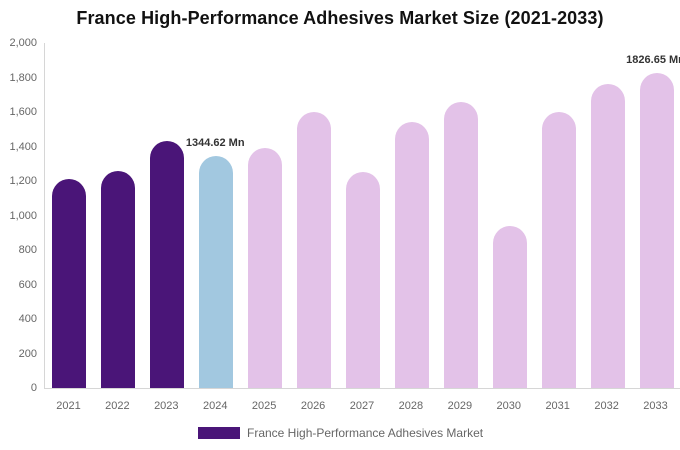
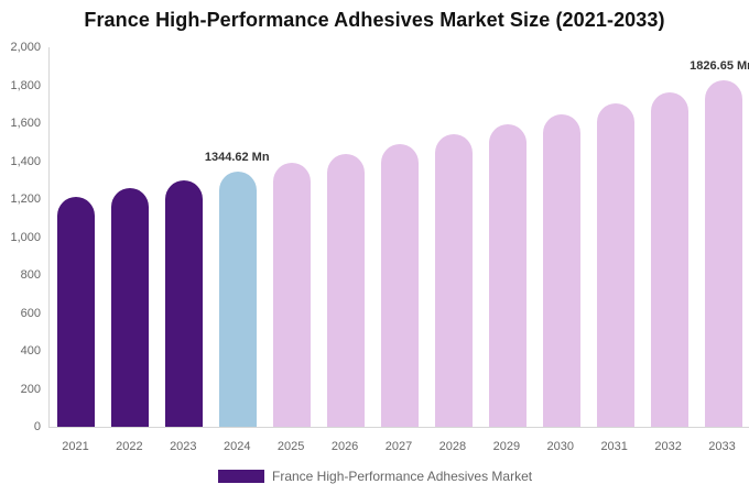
2023: 1430 -> 1300
2026: 1600 -> 1440
2027: 1250 -> 1490
2029: 1660 -> 1590
2030: 940 -> 1650
2031: 1600 -> 1710
